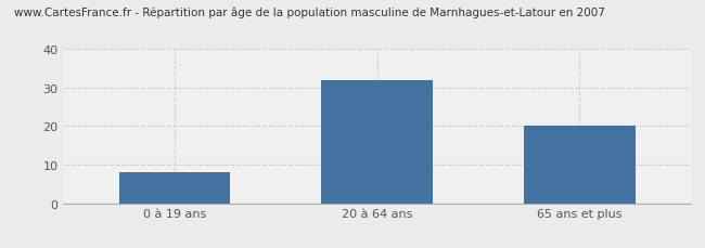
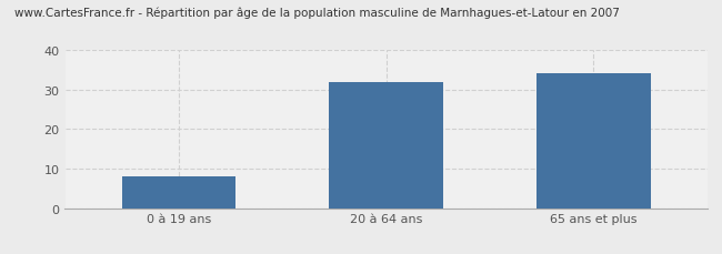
65 ans et plus: 20 -> 34
